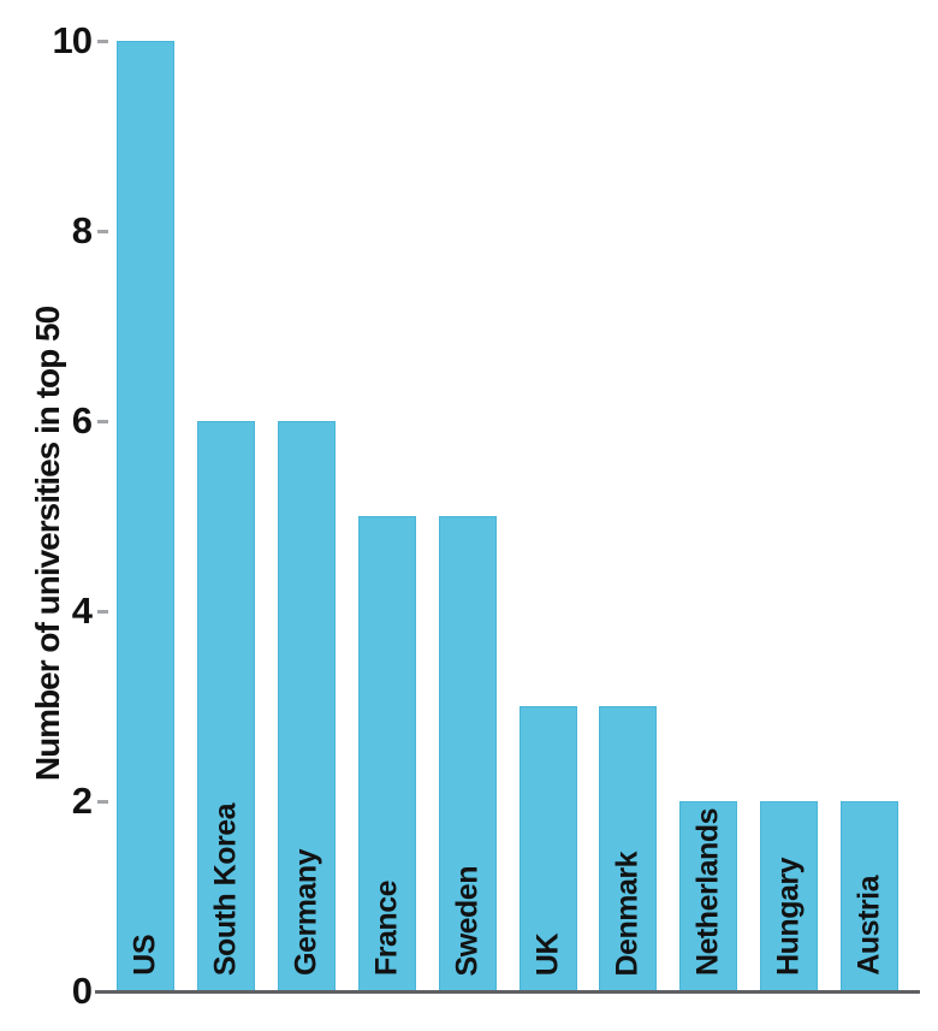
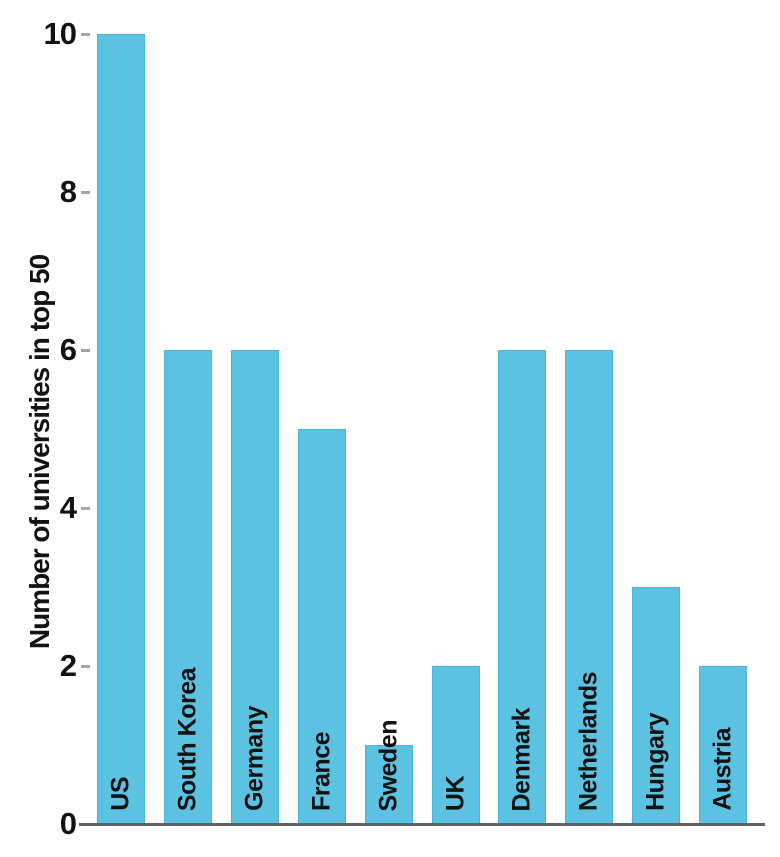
Sweden: 5 -> 1
UK: 3 -> 2
Denmark: 3 -> 6
Netherlands: 2 -> 6
Hungary: 2 -> 3
